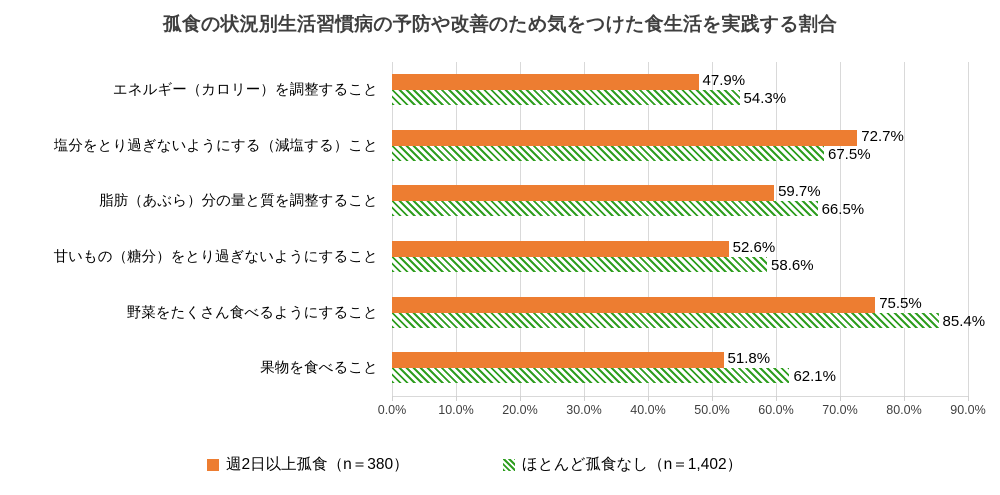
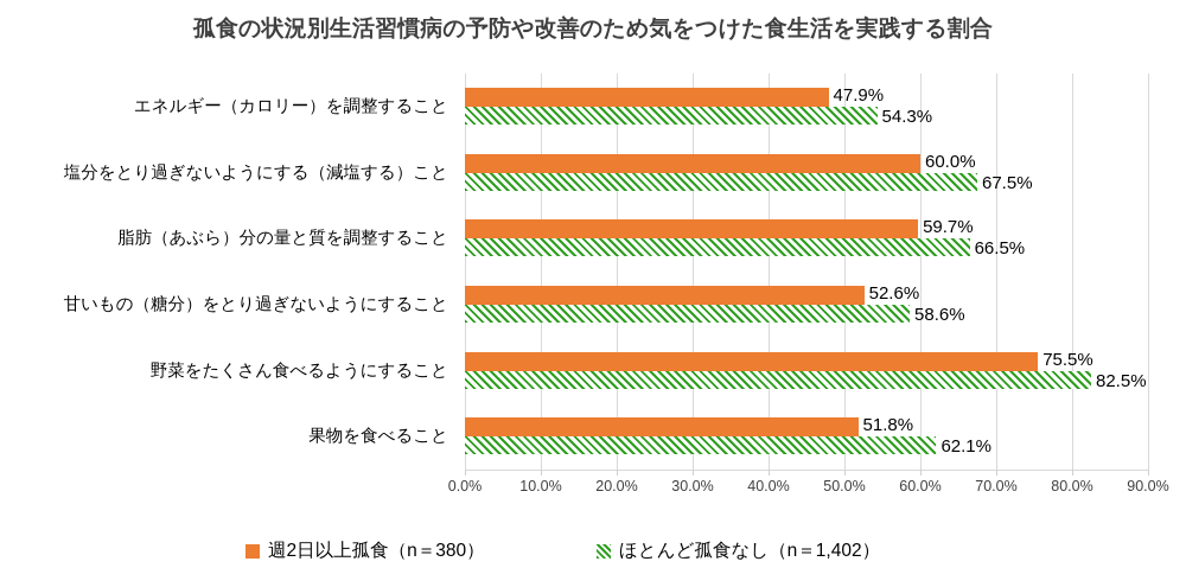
週2日以上孤食（n＝380）/塩分をとり過ぎないようにする（減塩する）こと: 72.7% -> 60.0%
ほとんど孤食なし（n＝1,402）/野菜をたくさん食べるようにすること: 85.4% -> 82.5%
